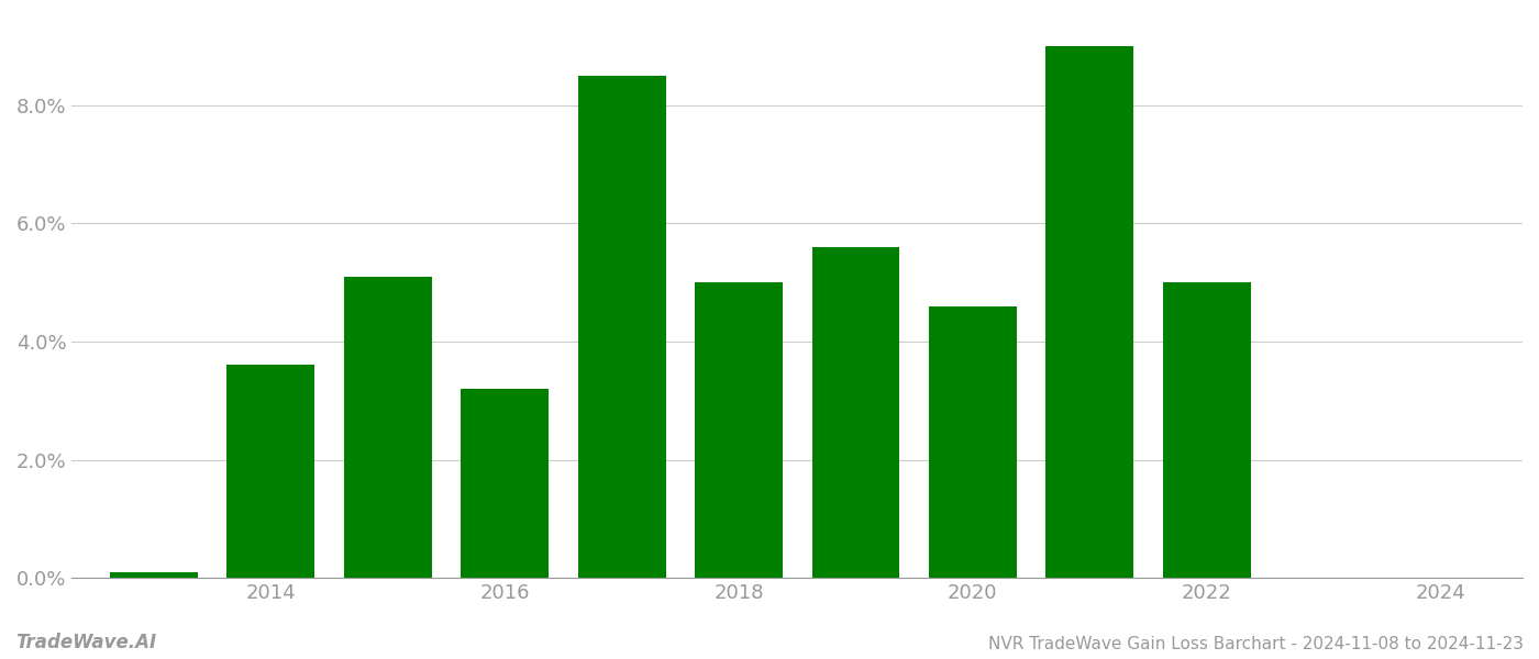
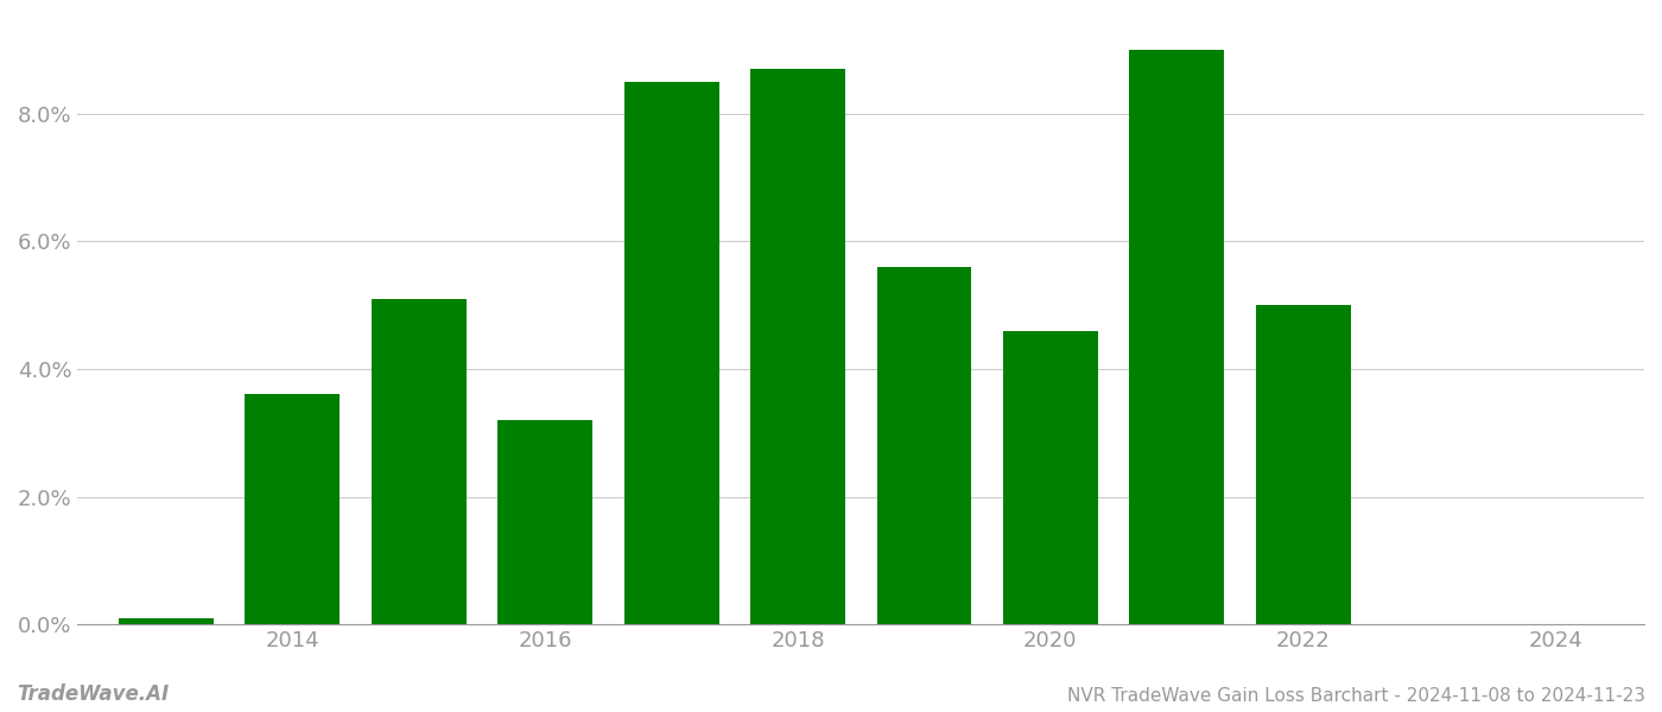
2018: 5.0% -> 8.7%
